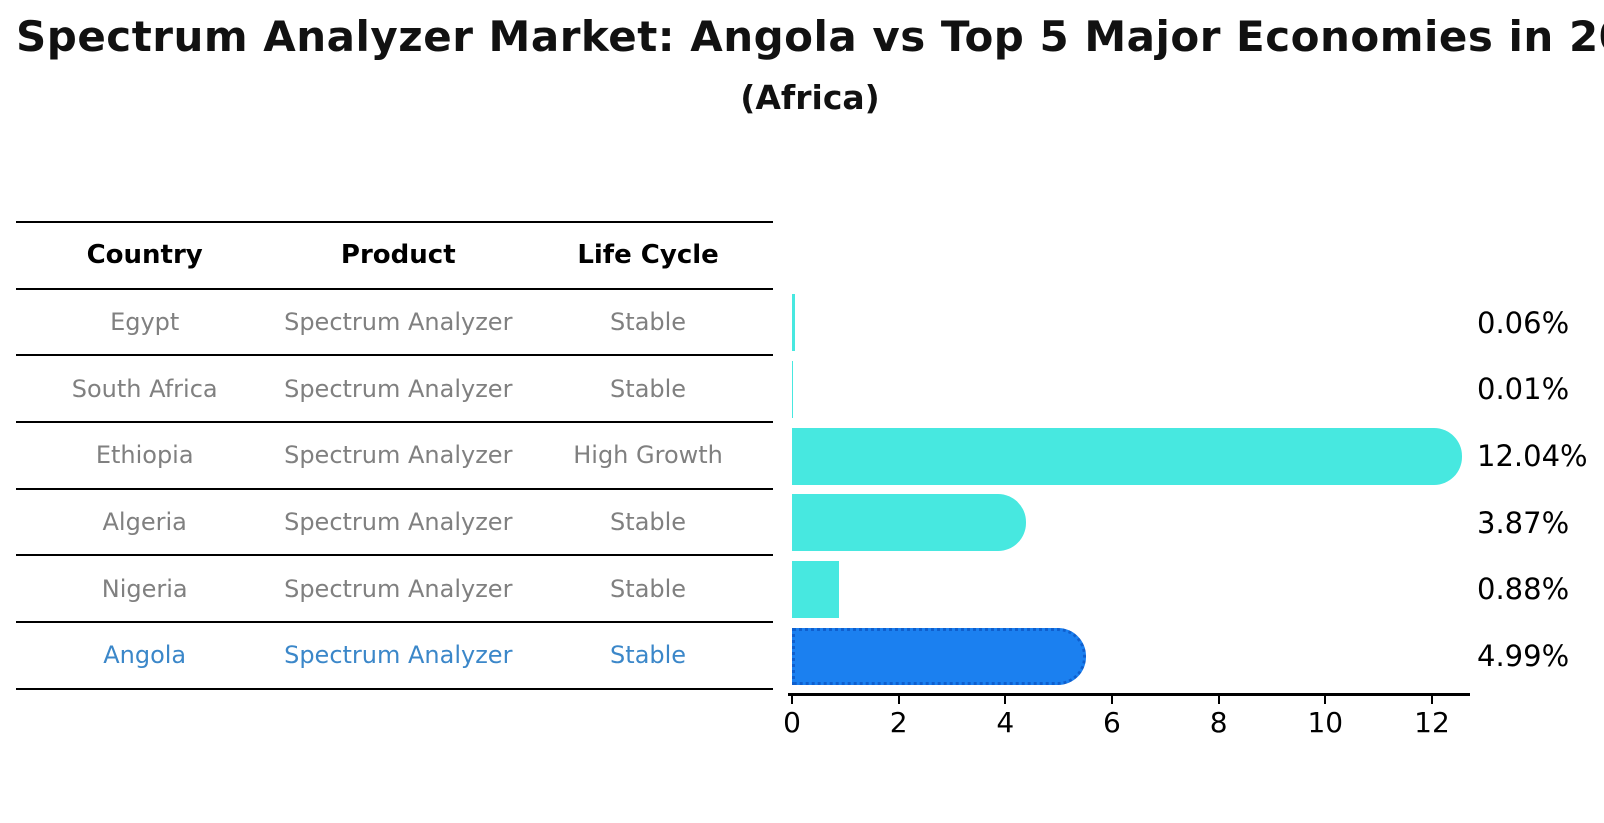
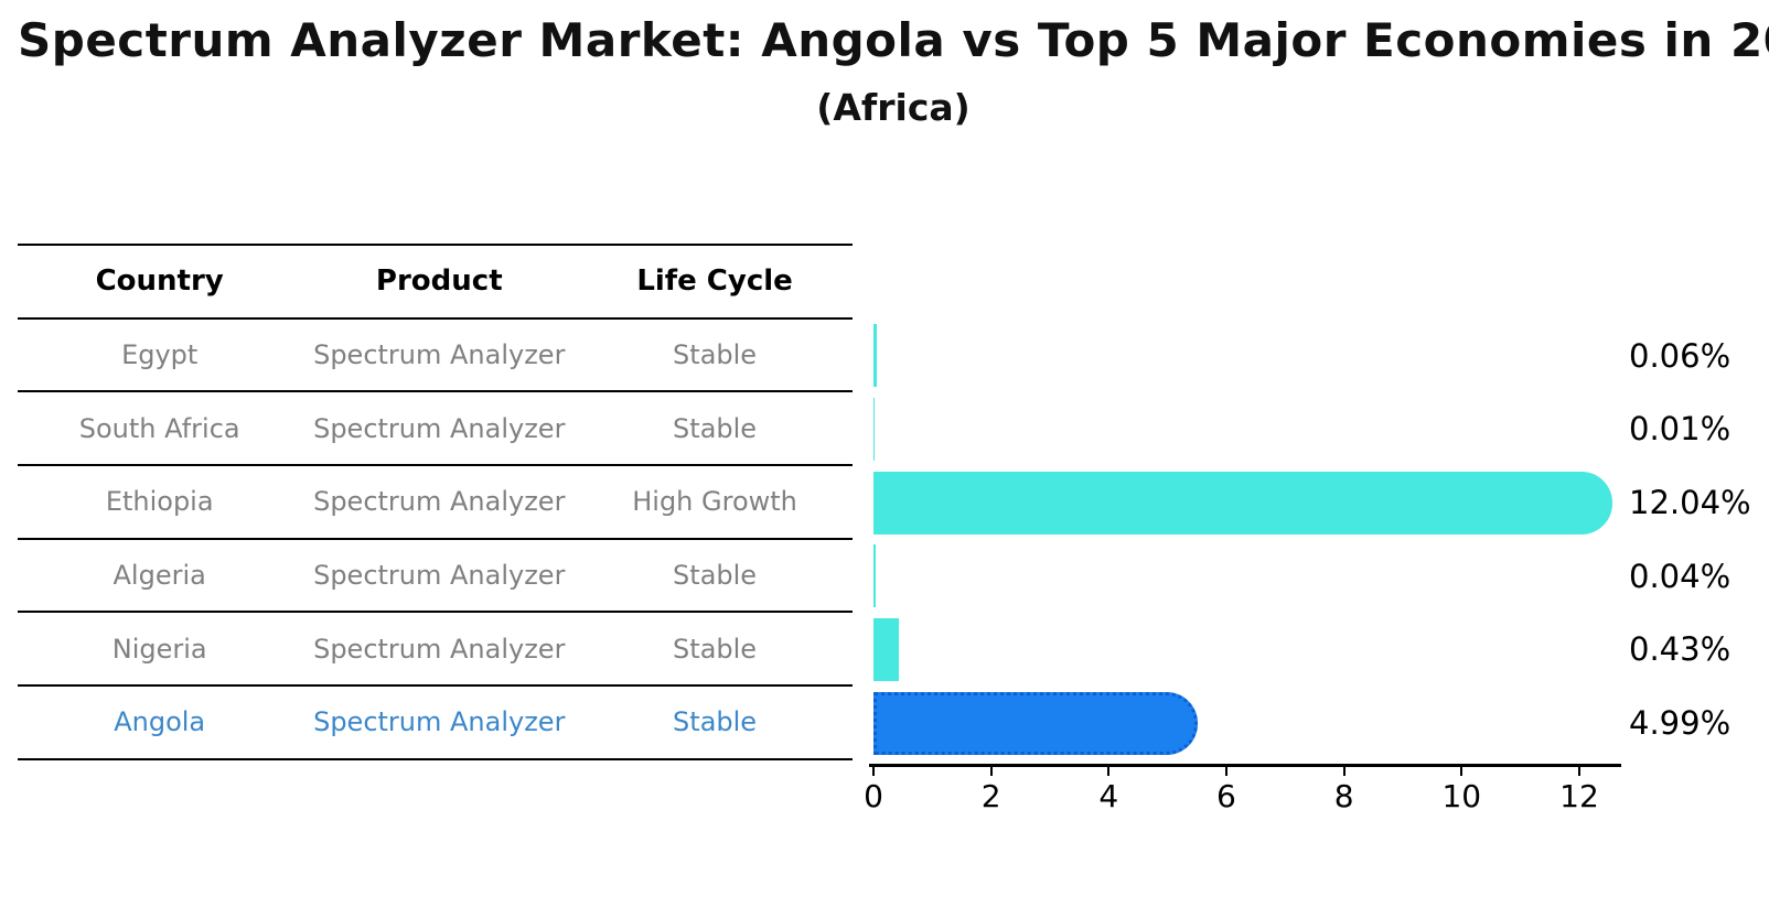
Algeria: 3.87% -> 0.04%
Nigeria: 0.88% -> 0.43%
